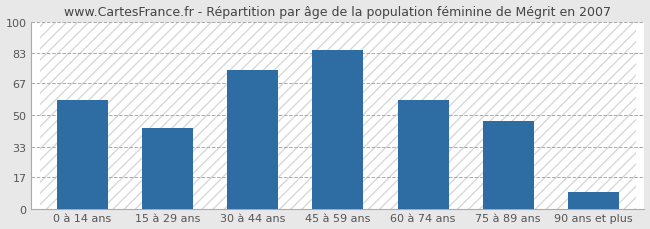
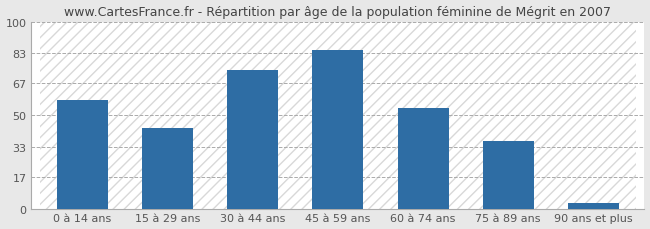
60 à 74 ans: 58 -> 54
75 à 89 ans: 47 -> 36
90 ans et plus: 9 -> 3
